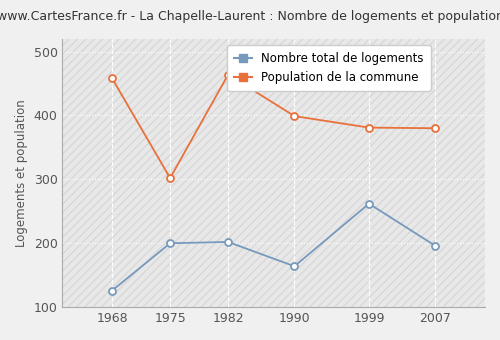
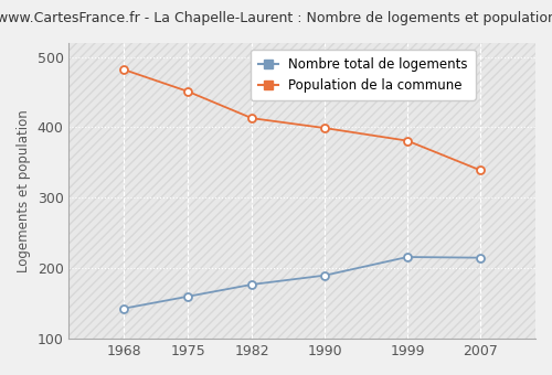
Nombre total de logements/1968: 126 -> 143
Population de la commune/1968: 458 -> 482
Nombre total de logements/1975: 200 -> 160
Population de la commune/1975: 302 -> 451
Nombre total de logements/1982: 202 -> 177
Population de la commune/1982: 464 -> 413
Nombre total de logements/1990: 164 -> 190
Nombre total de logements/1999: 262 -> 216
Nombre total de logements/2007: 196 -> 215
Population de la commune/2007: 380 -> 339
